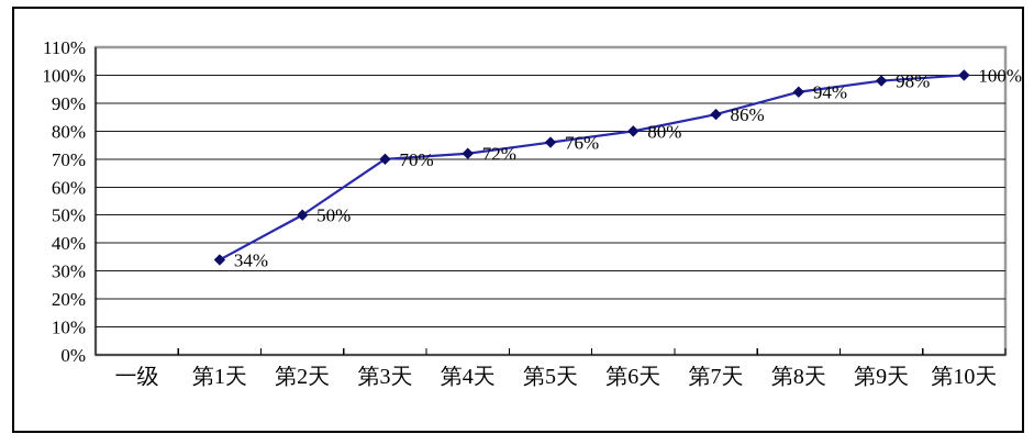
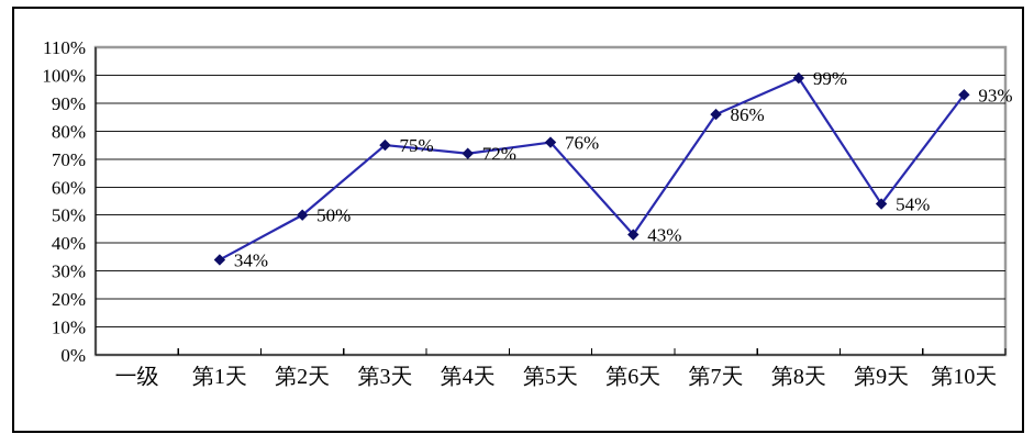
第3天: 70% -> 75%
第6天: 80% -> 43%
第8天: 94% -> 99%
第9天: 98% -> 54%
第10天: 100% -> 93%
